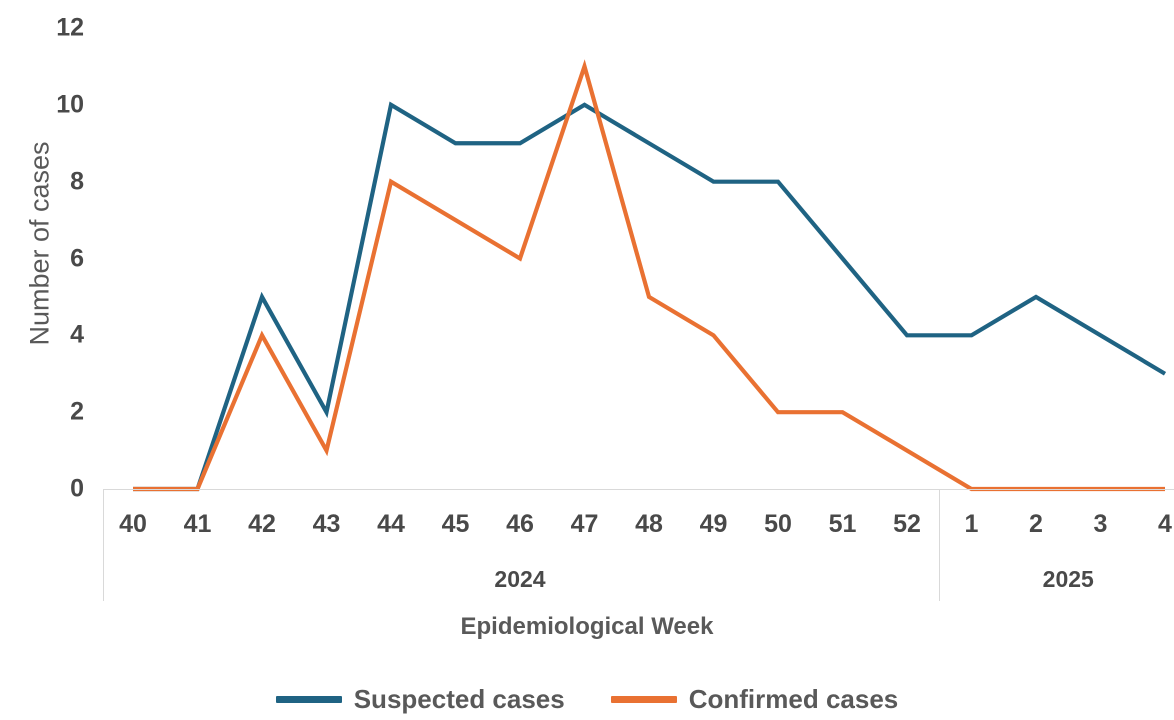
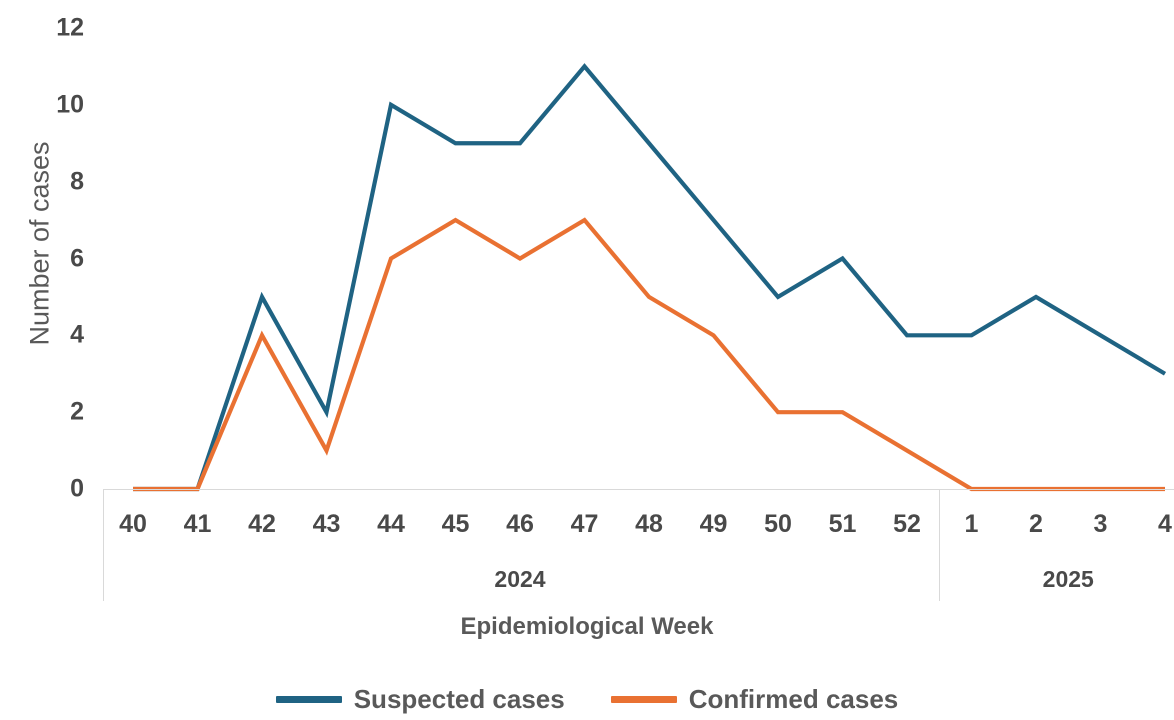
Confirmed cases/44: 8 -> 6
Suspected cases/47: 10 -> 11
Confirmed cases/47: 11 -> 7
Suspected cases/49: 8 -> 7
Suspected cases/50: 8 -> 5
